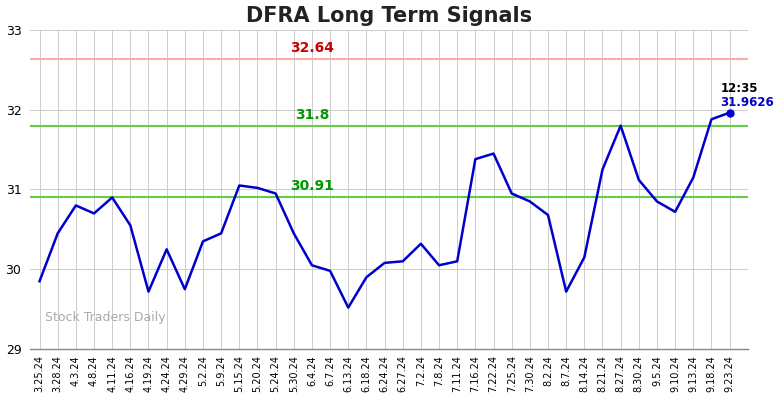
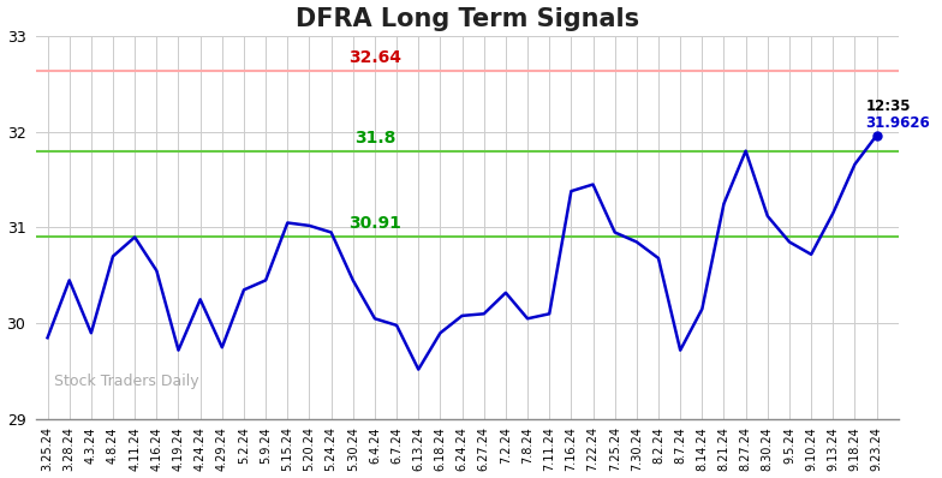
4.3.24: 30.80 -> 29.90
9.18.24: 31.88 -> 31.66
